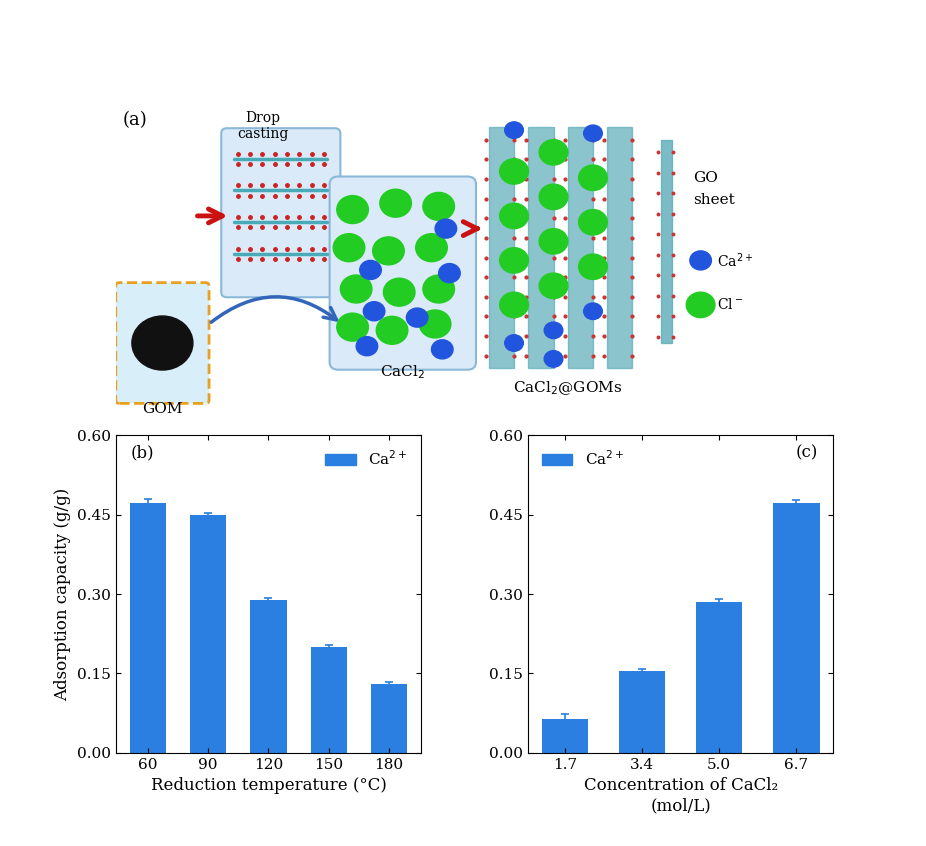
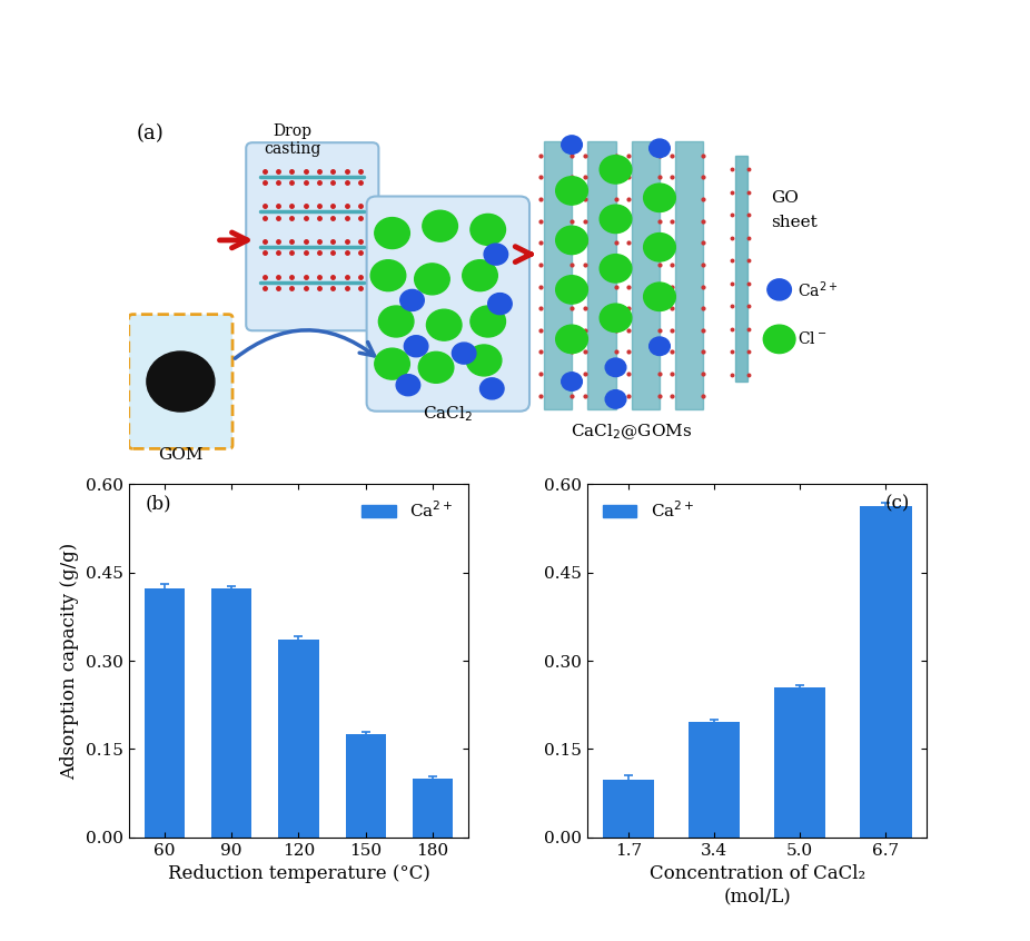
60: 0.471 -> 0.422
90: 0.449 -> 0.422
120: 0.288 -> 0.336
150: 0.200 -> 0.176
180: 0.130 -> 0.100
1.7: 0.065 -> 0.098
3.4: 0.155 -> 0.196
5.0: 0.285 -> 0.254
6.7: 0.471 -> 0.562
